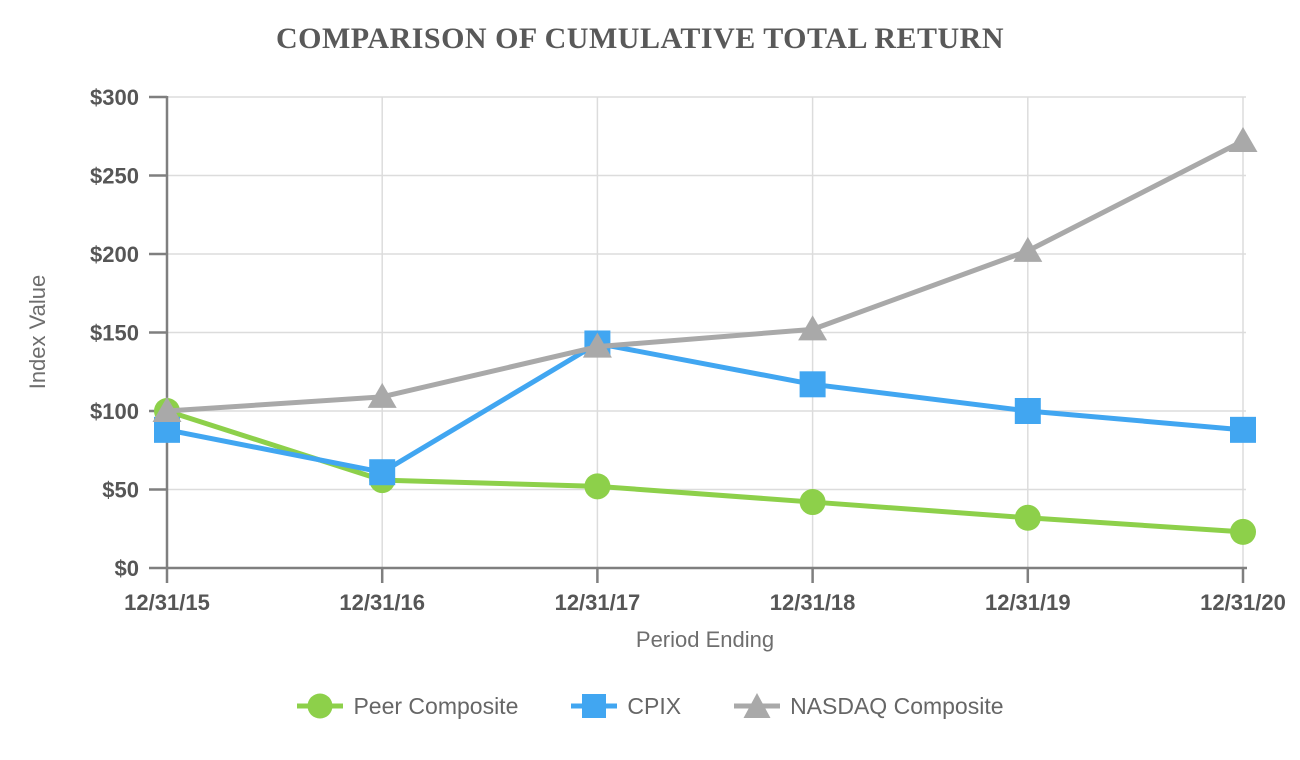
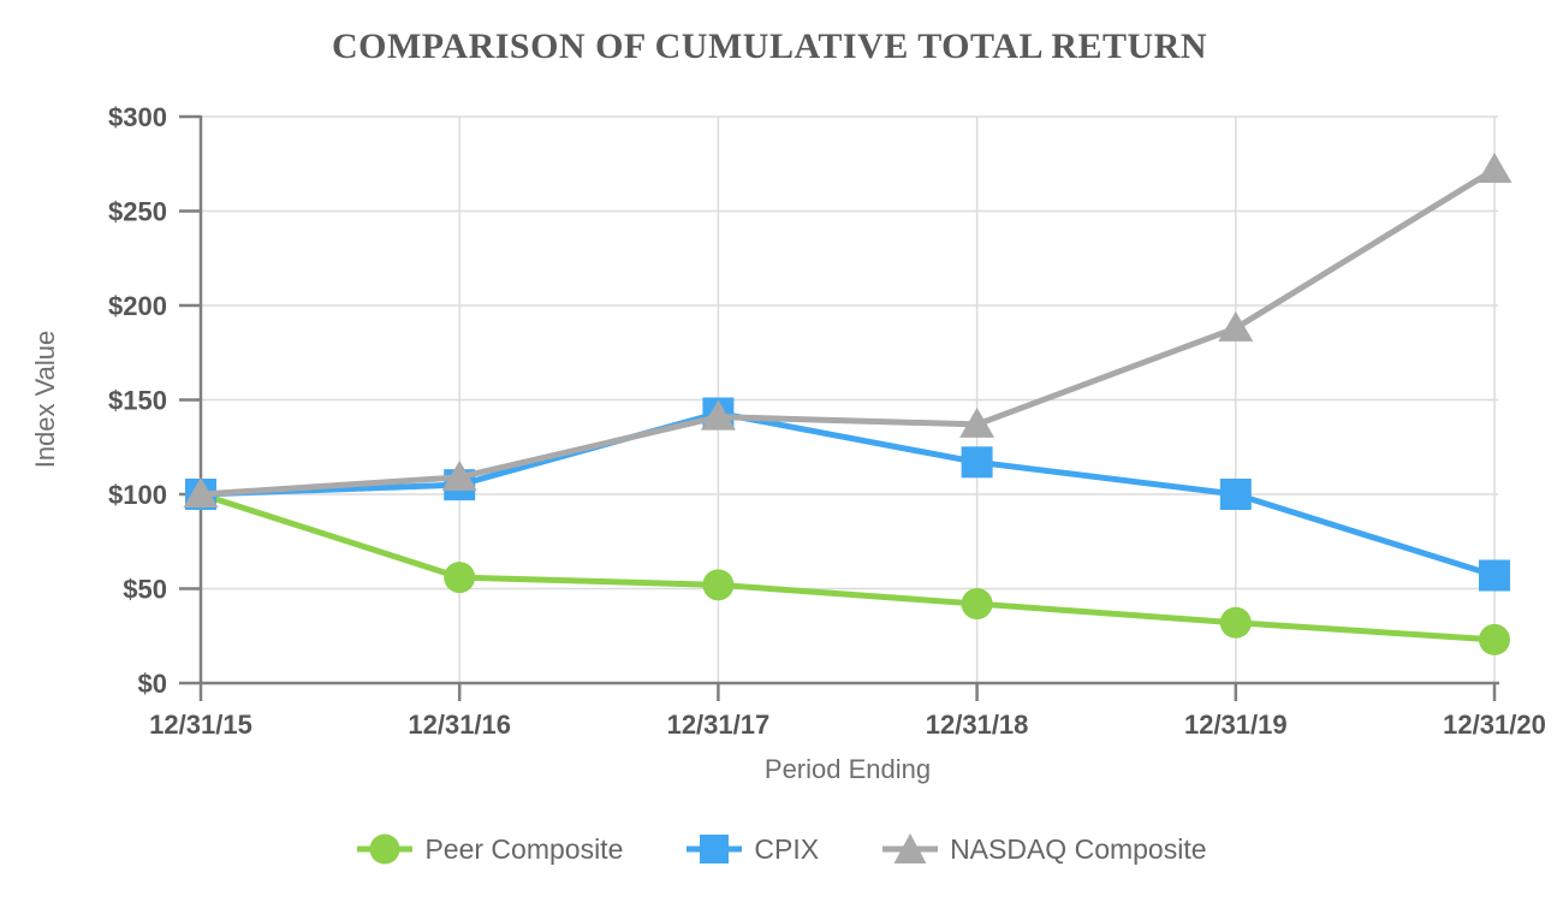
CPIX/12/31/15: $88 -> $100
CPIX/12/31/16: $61 -> $105
NASDAQ Composite/12/31/18: $152 -> $137
NASDAQ Composite/12/31/19: $202 -> $188
CPIX/12/31/20: $88 -> $57
